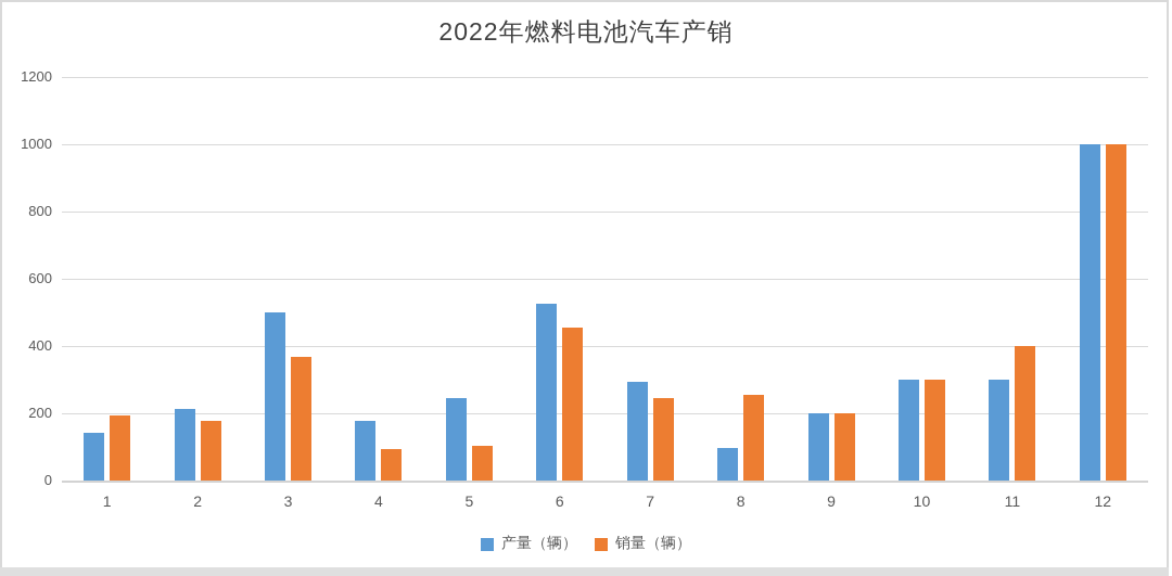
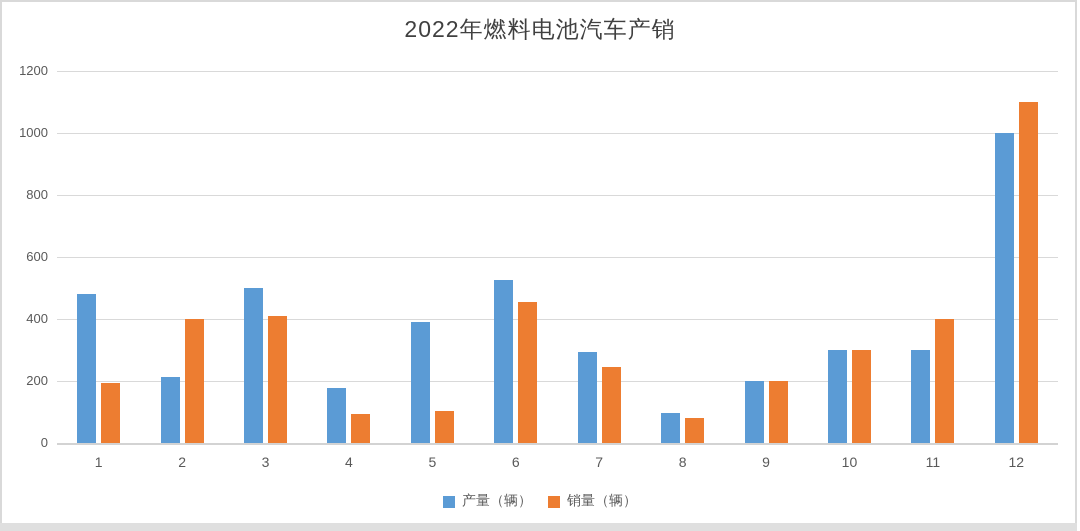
产量（辆）/1: 140 -> 480
销量（辆）/2: 180 -> 400
销量（辆）/3: 370 -> 410
产量（辆）/5: 240 -> 390
销量（辆）/8: 260 -> 80
销量（辆）/12: 1000 -> 1100
